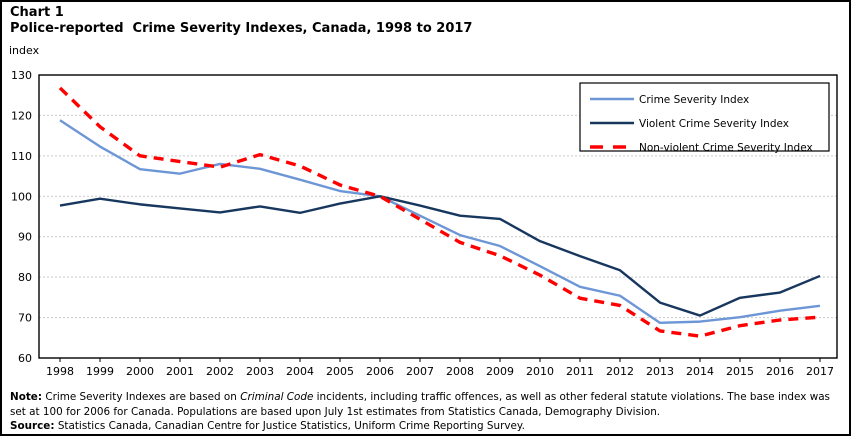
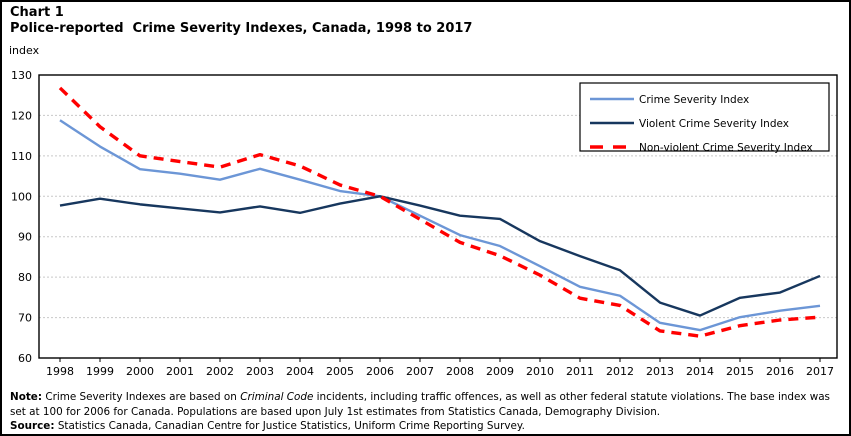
Crime Severity Index/2002: 108 -> 104
Crime Severity Index/2014: 69 -> 67
